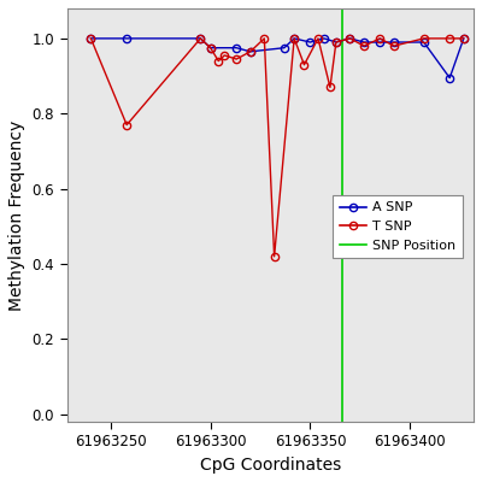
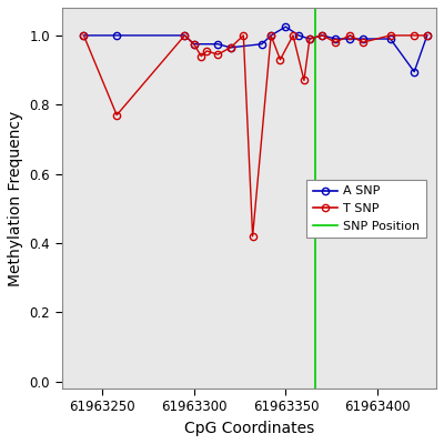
A SNP/61963350: 0.990 -> 1.025
